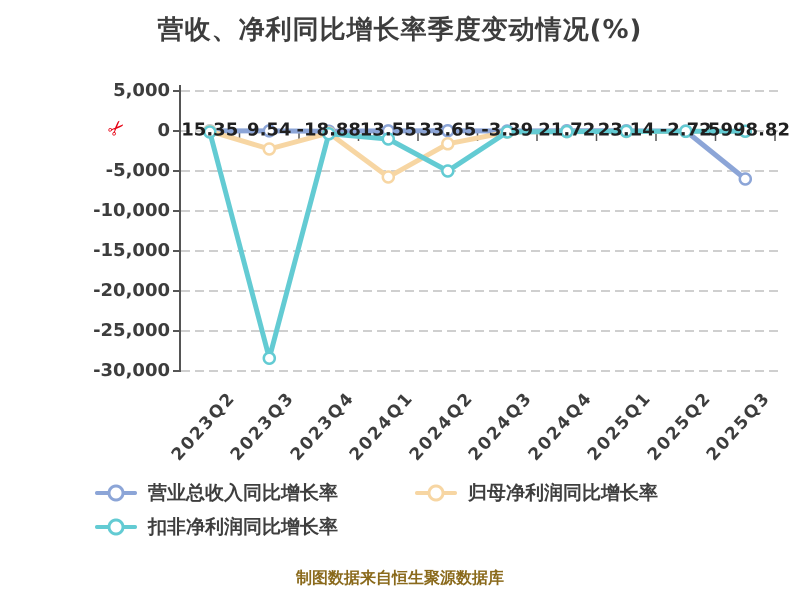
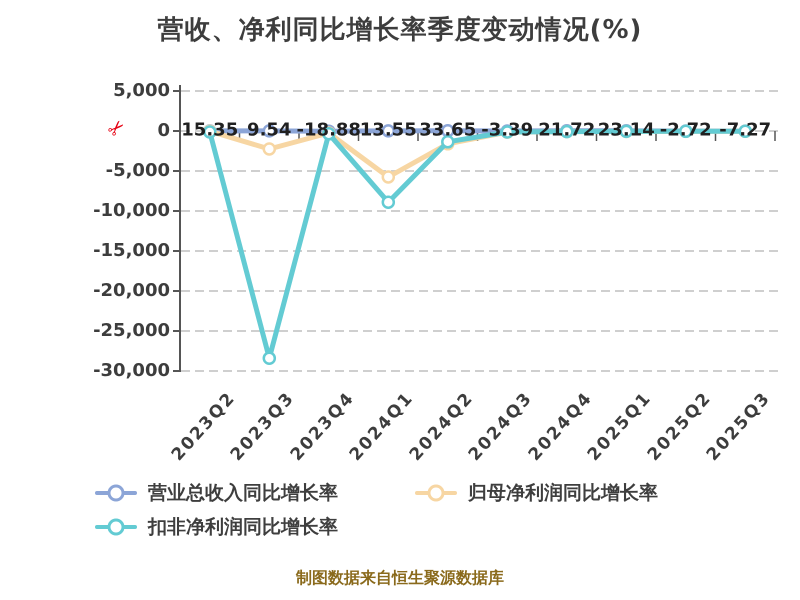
扣非净利润同比增长率/2024Q1: -1000 -> -9000
扣非净利润同比增长率/2024Q2: -5000 -> -1000
营业总收入同比增长率/2025Q3: -5998.82 -> -7.27
